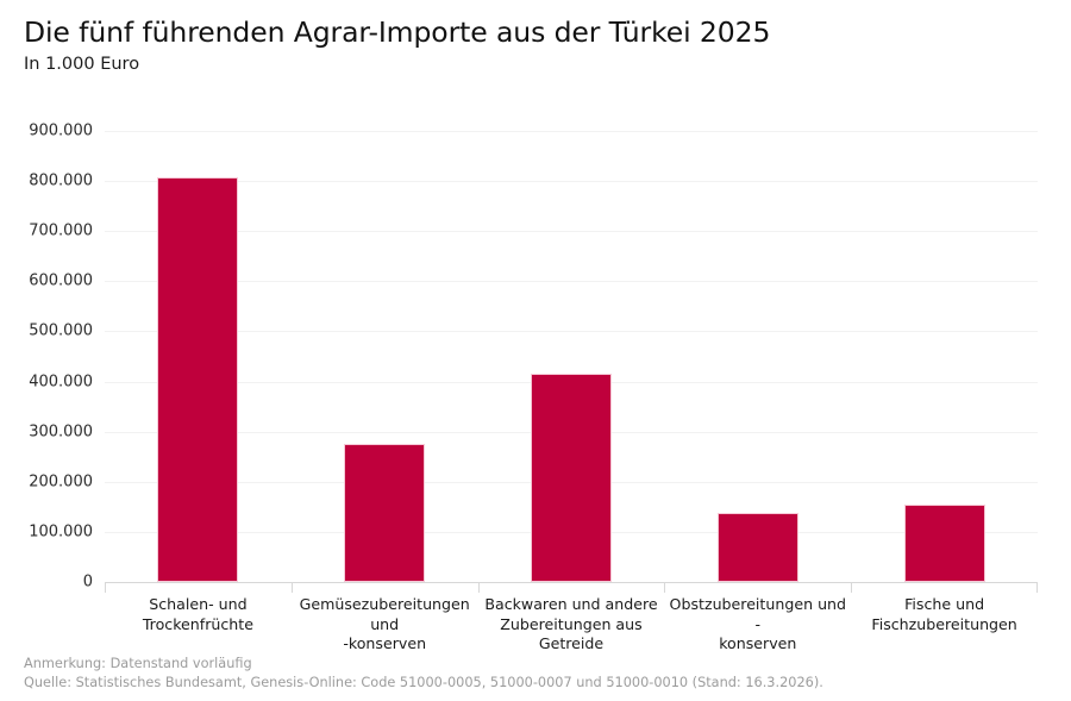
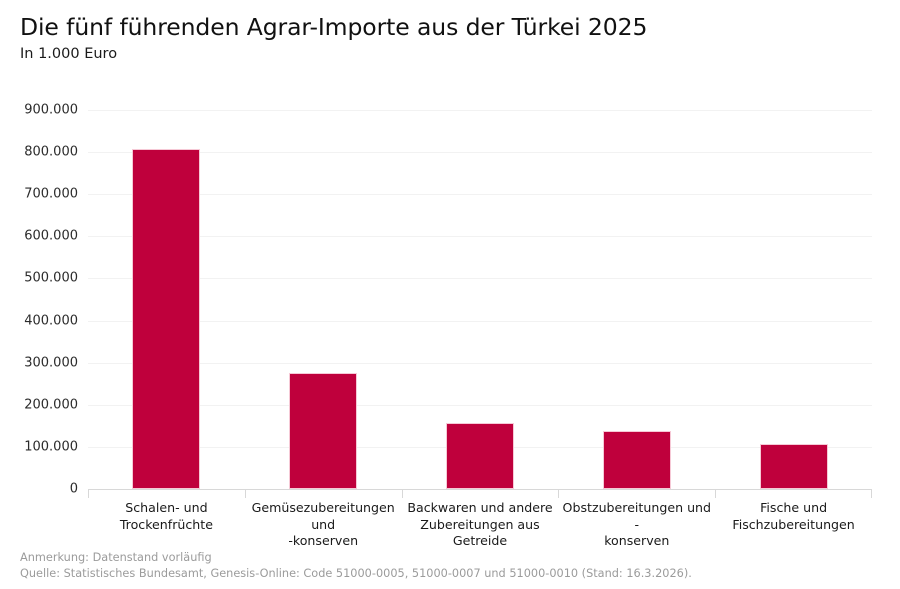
Backwaren und andere Zubereitungen aus Getreide: 410000 -> 150000
Fische und Fischzubereitungen: 150000 -> 100000
